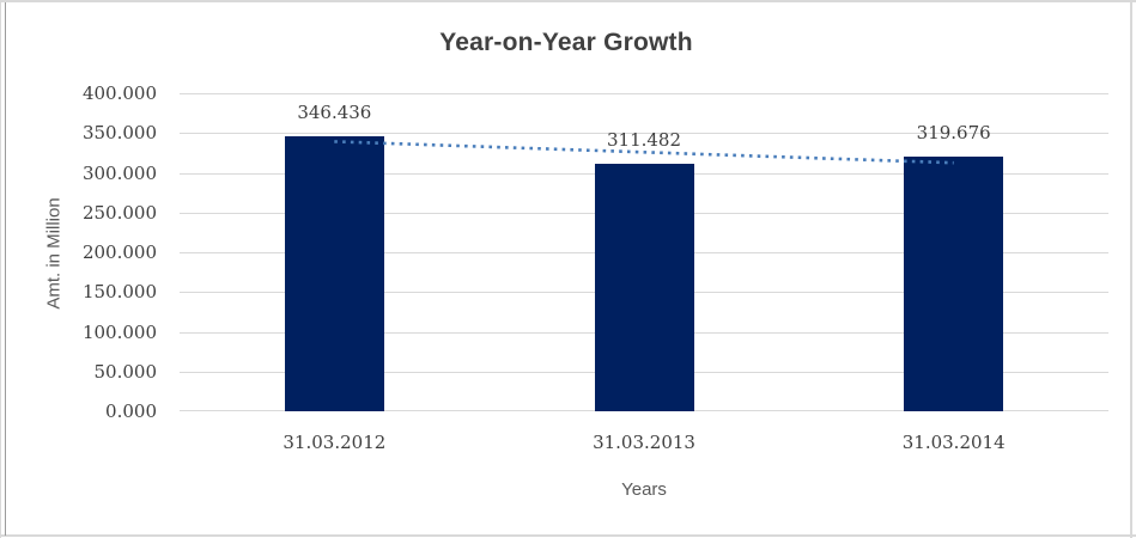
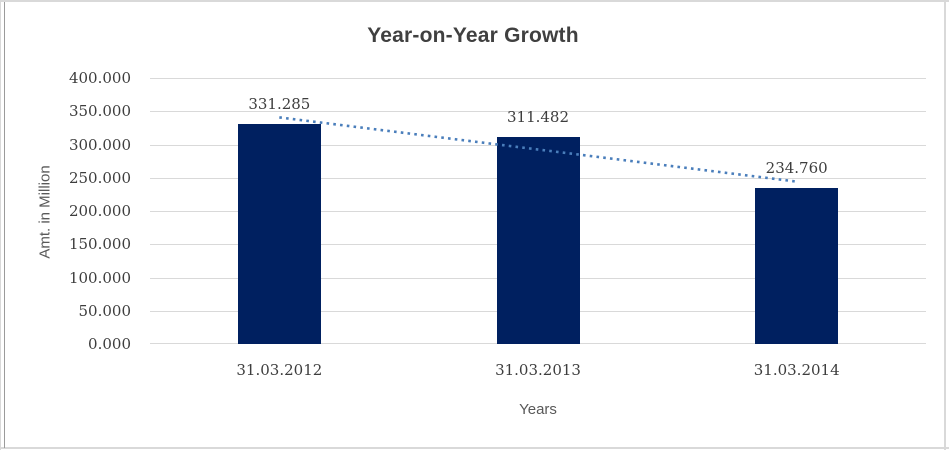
31.03.2012: 346.436 -> 331.285
31.03.2014: 319.676 -> 234.760
